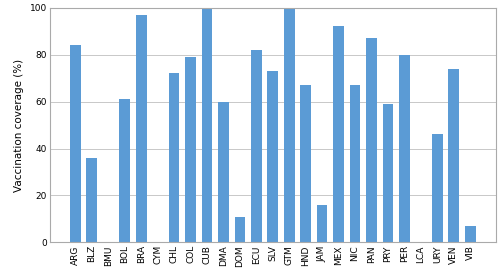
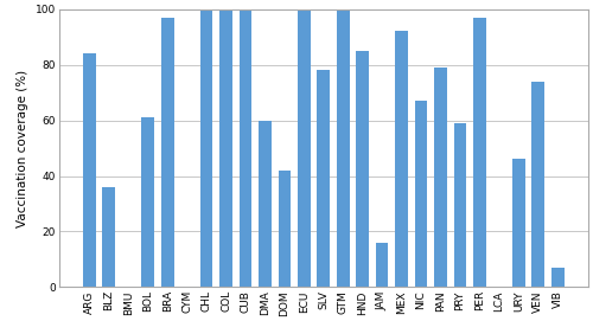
CHL: 72 -> 100
COL: 79 -> 100
DOM: 11 -> 42
ECU: 82 -> 100
SLV: 73 -> 78
HND: 67 -> 85
PAN: 87 -> 79
PER: 80 -> 97
